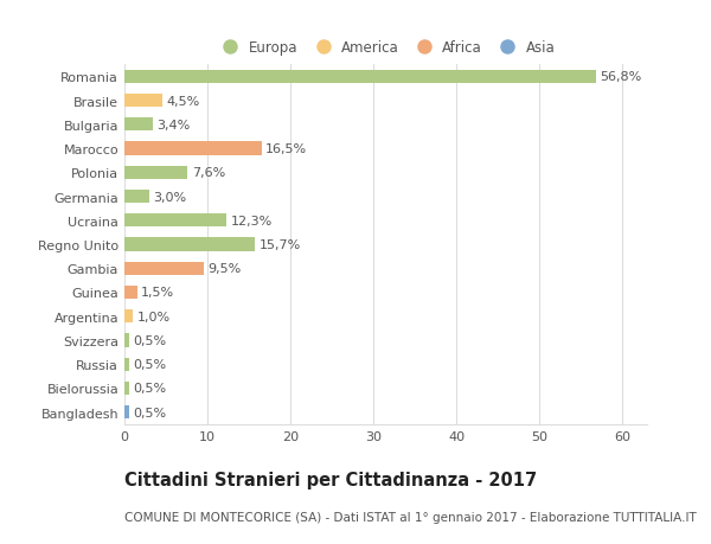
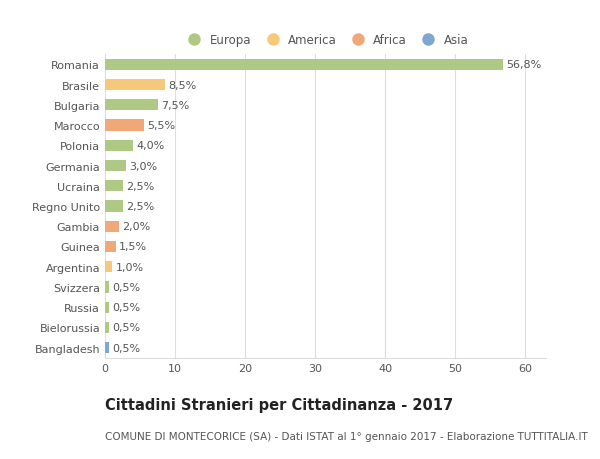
Brasile: 4,5% -> 8,5%
Bulgaria: 3,4% -> 7,5%
Marocco: 16,5% -> 5,5%
Polonia: 7,6% -> 4,0%
Ucraina: 12,3% -> 2,5%
Regno Unito: 15,7% -> 2,5%
Gambia: 9,5% -> 2,0%
